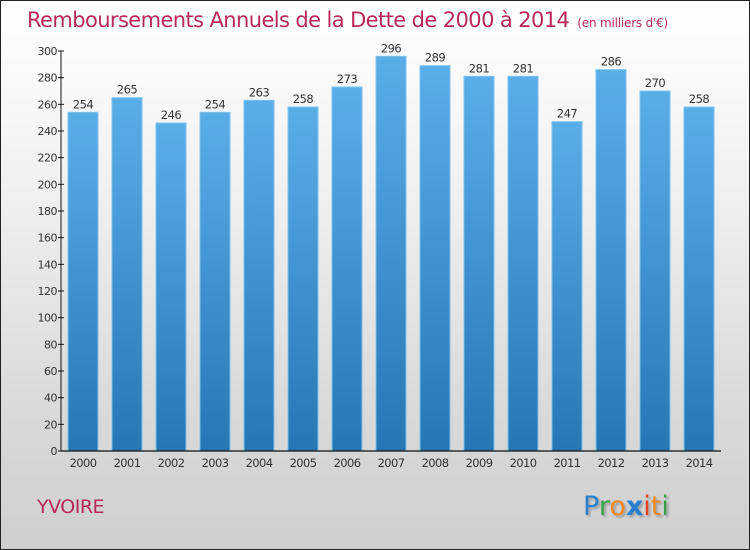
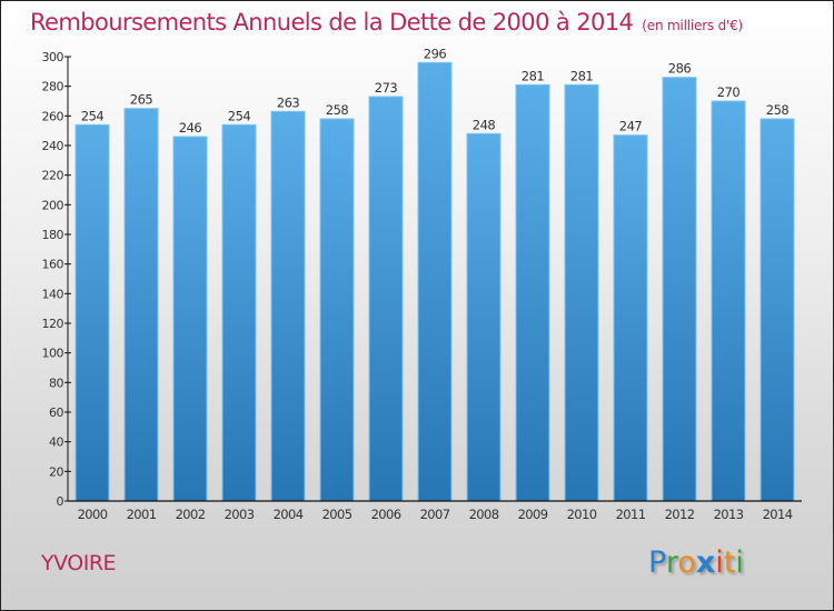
2008: 289 -> 248
